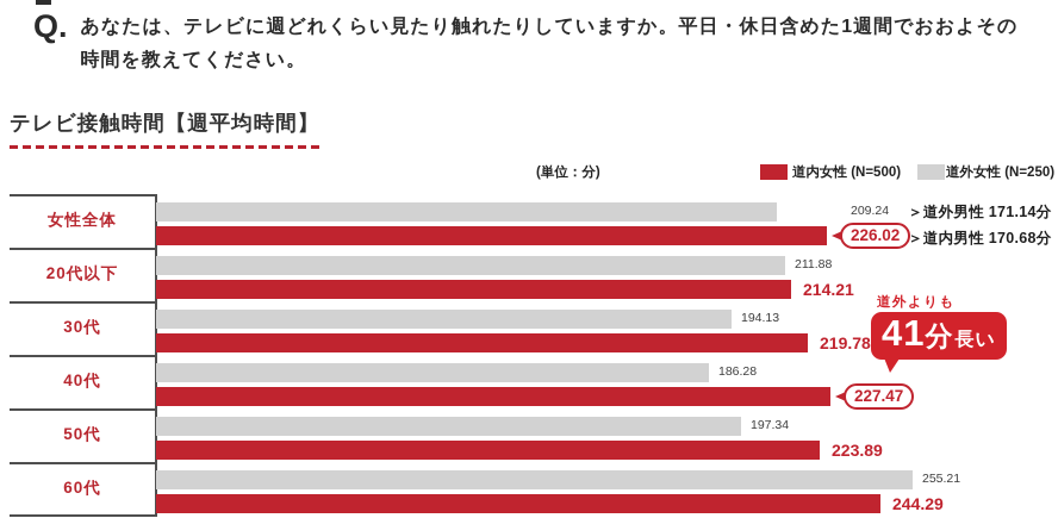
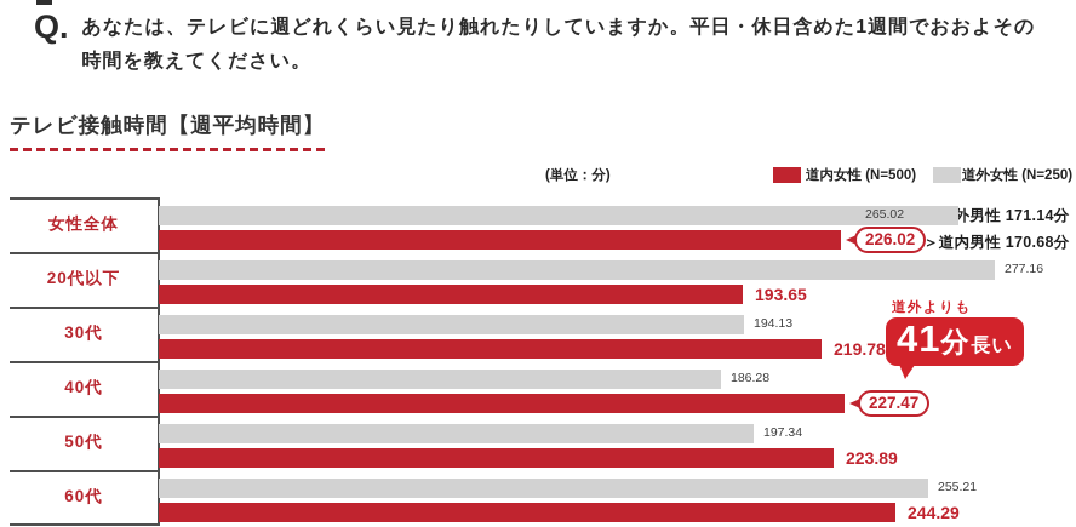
道外女性 (N=250)/女性全体: 209.24 -> 265.02
道内女性 (N=500)/20代以下: 214.21 -> 193.65
道外女性 (N=250)/20代以下: 211.88 -> 277.16
